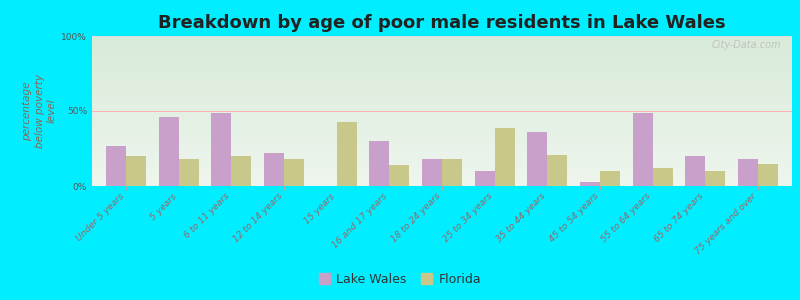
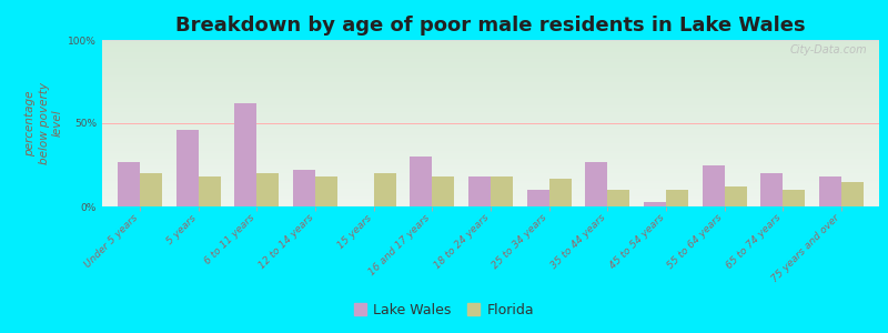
Lake Wales/6 to 11 years: 49% -> 62%
Florida/15 years: 43% -> 20%
Florida/16 and 17 years: 14% -> 18%
Florida/25 to 34 years: 39% -> 17%
Lake Wales/35 to 44 years: 36% -> 27%
Florida/35 to 44 years: 21% -> 10%
Lake Wales/55 to 64 years: 49% -> 25%
